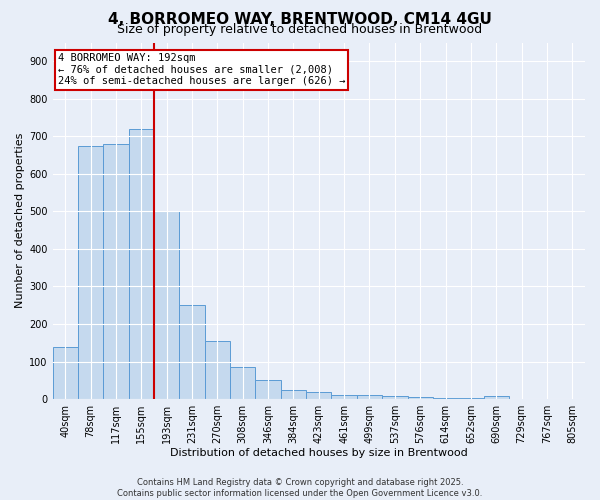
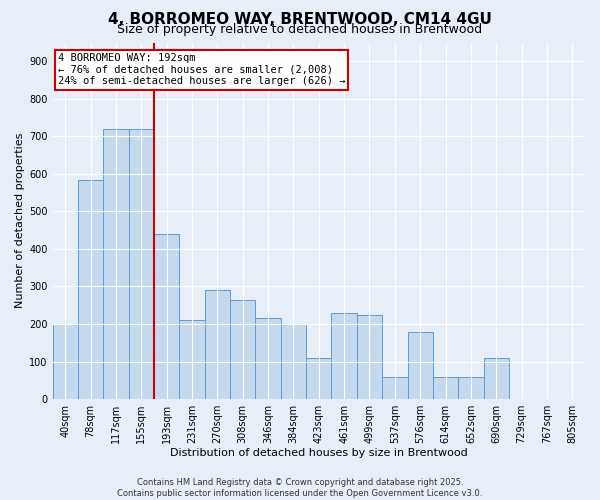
40sqm: 140 -> 200
78sqm: 675 -> 585
117sqm: 680 -> 720
193sqm: 500 -> 440
231sqm: 250 -> 210
270sqm: 155 -> 290
308sqm: 85 -> 265
346sqm: 50 -> 215
384sqm: 23 -> 200
423sqm: 20 -> 110
461sqm: 10 -> 230
499sqm: 12 -> 225
537sqm: 8 -> 60
576sqm: 5 -> 180
614sqm: 3 -> 60
652sqm: 2 -> 60
690sqm: 8 -> 110
